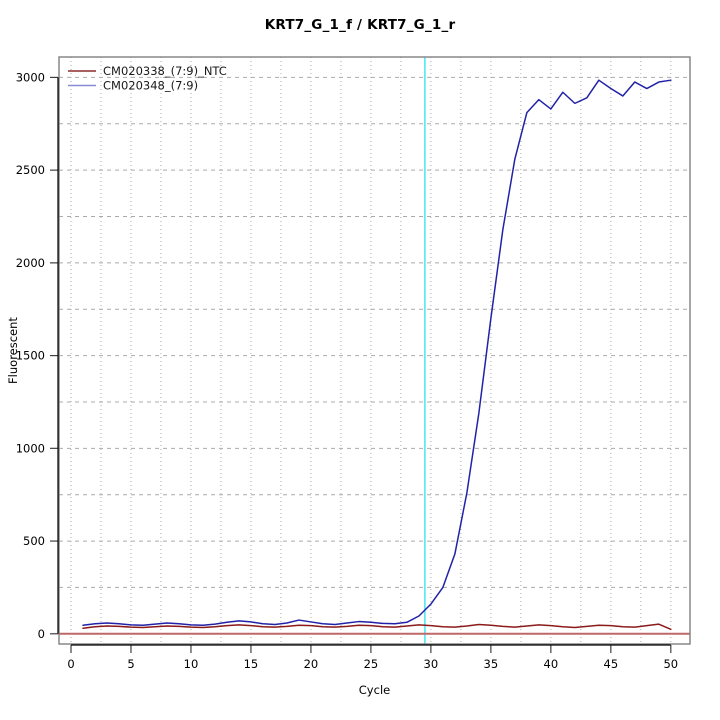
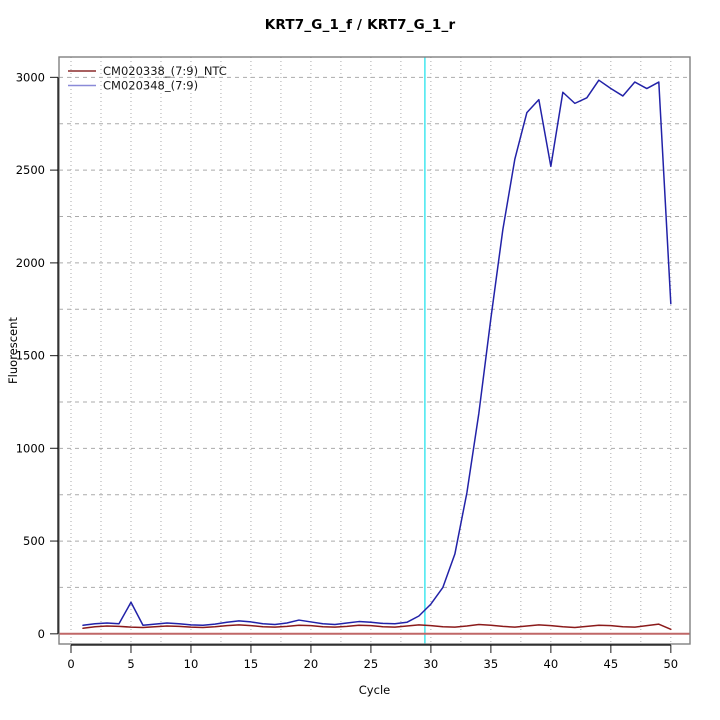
CM020348_(7:9)/5: 50 -> 170
CM020348_(7:9)/40: 2830 -> 2520
CM020348_(7:9)/50: 2980 -> 1780
